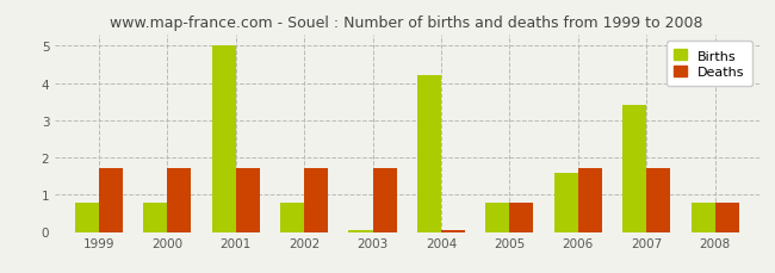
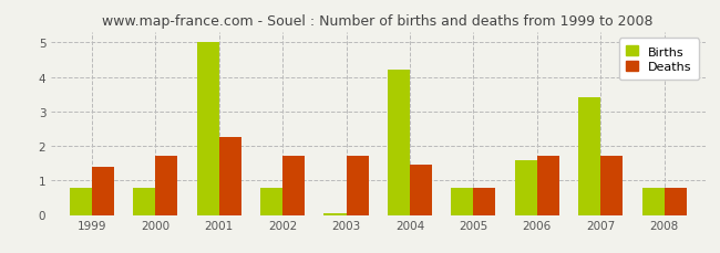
Deaths/1999: 1.70 -> 1.40
Deaths/2001: 1.70 -> 2.25
Deaths/2004: 0.06 -> 1.45
